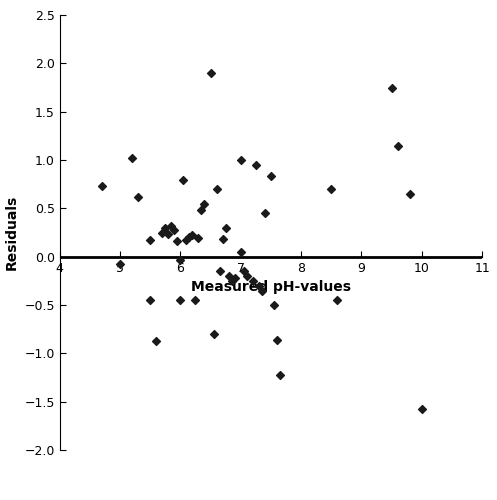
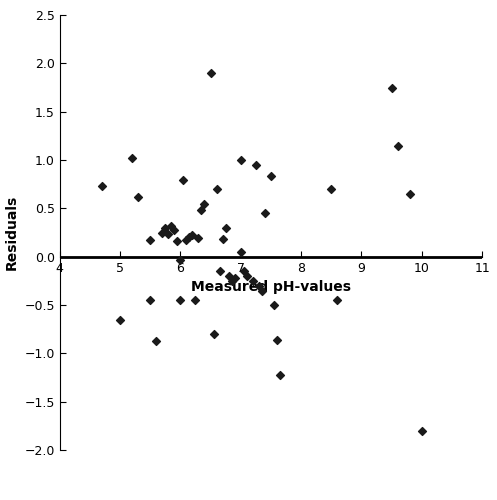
5: -0.08 -> -0.65
10: -1.58 -> -1.80
